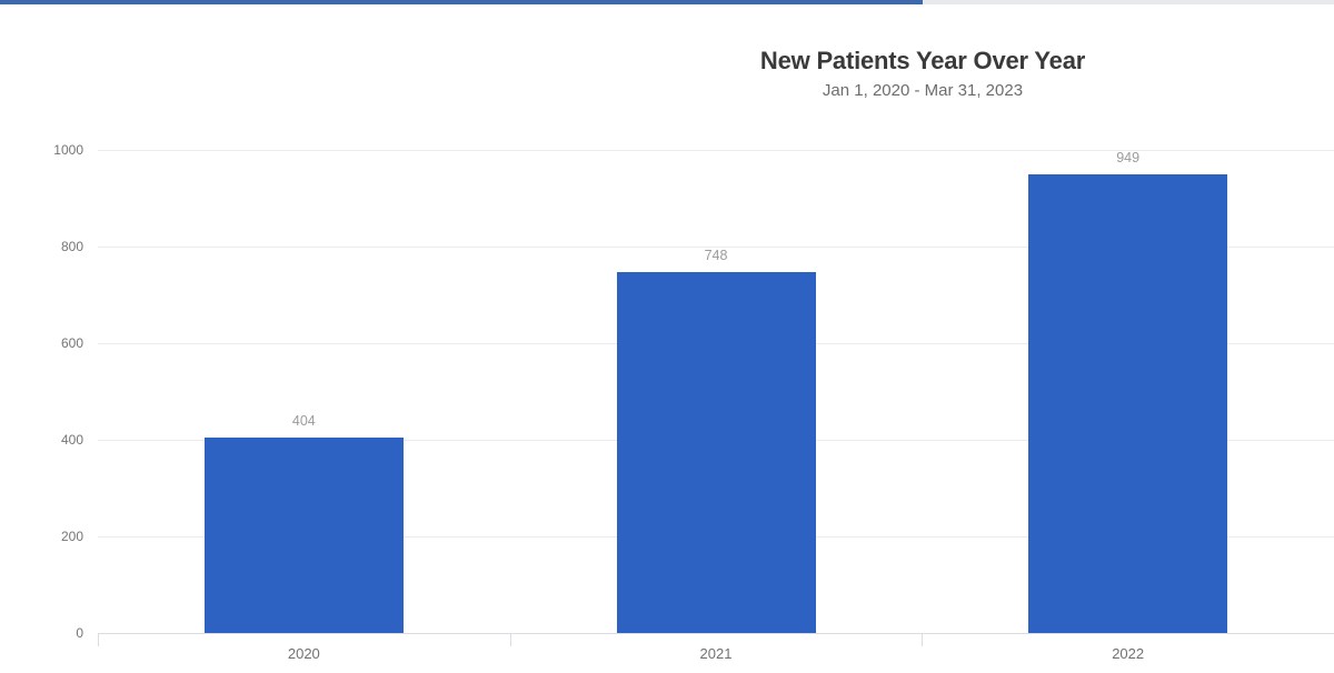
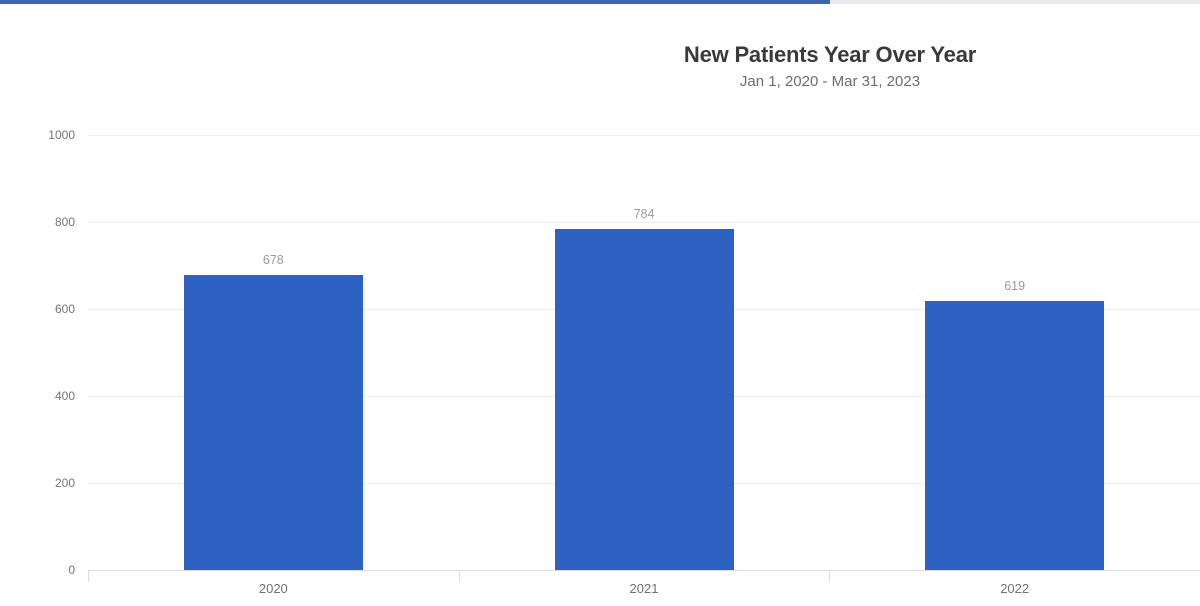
2020: 404 -> 678
2021: 748 -> 784
2022: 949 -> 619
